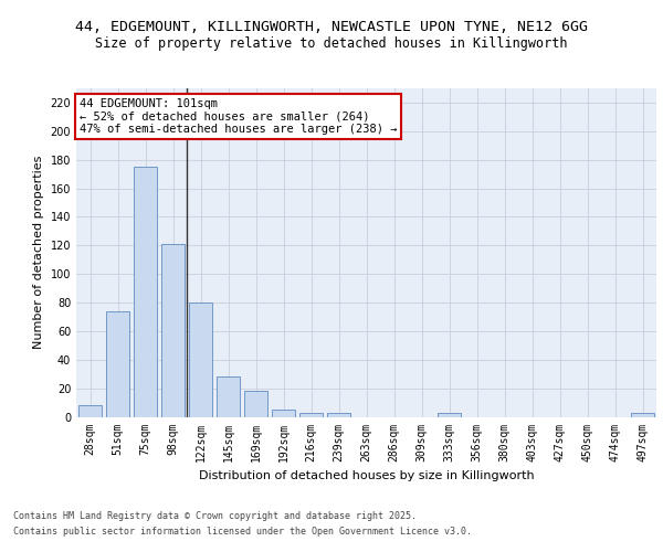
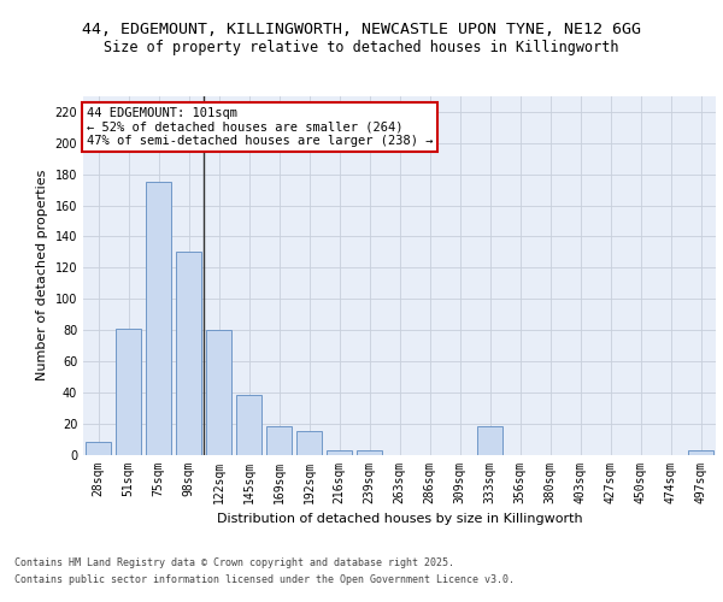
51sqm: 74 -> 81
98sqm: 121 -> 130
145sqm: 28 -> 38
192sqm: 5 -> 15
333sqm: 3 -> 18
